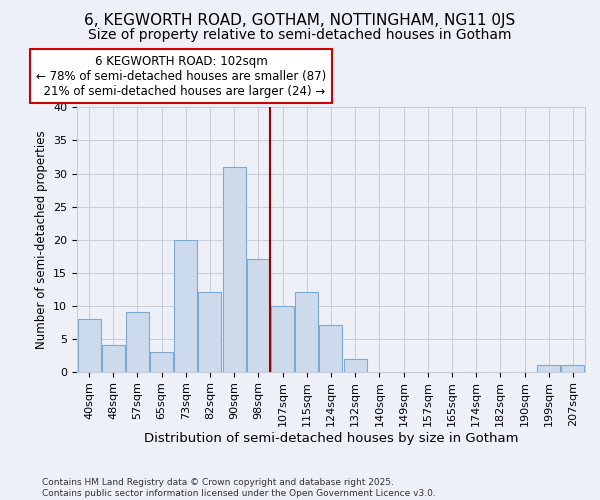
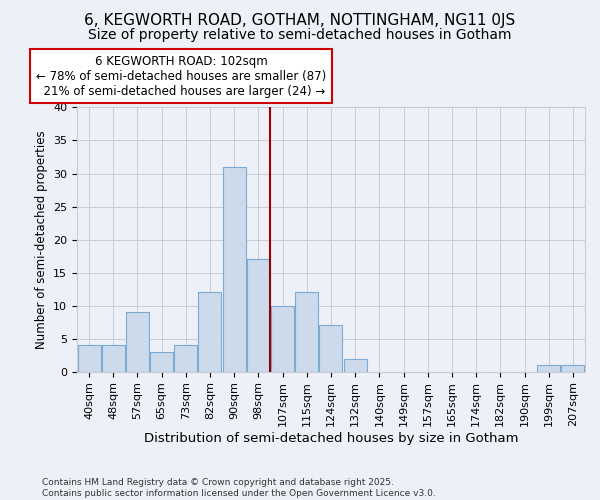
40sqm: 8 -> 4
73sqm: 20 -> 4
